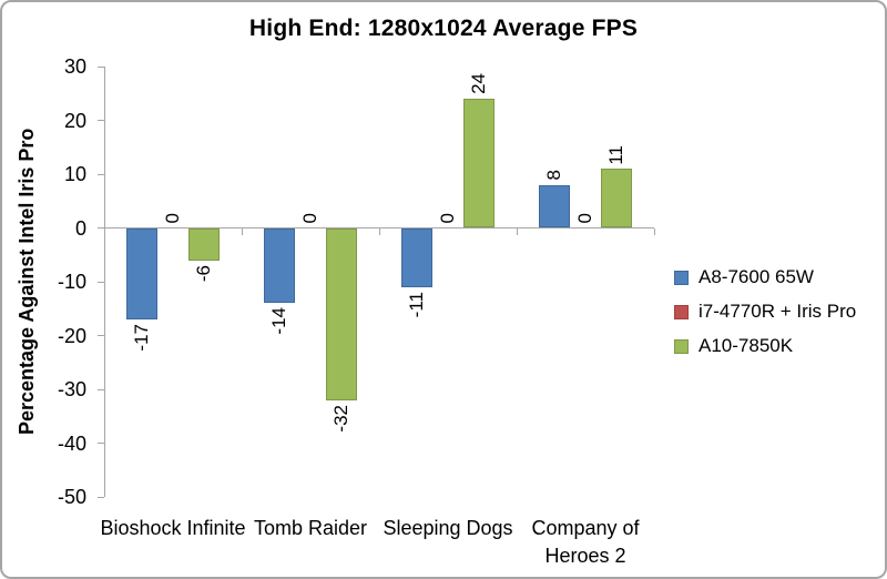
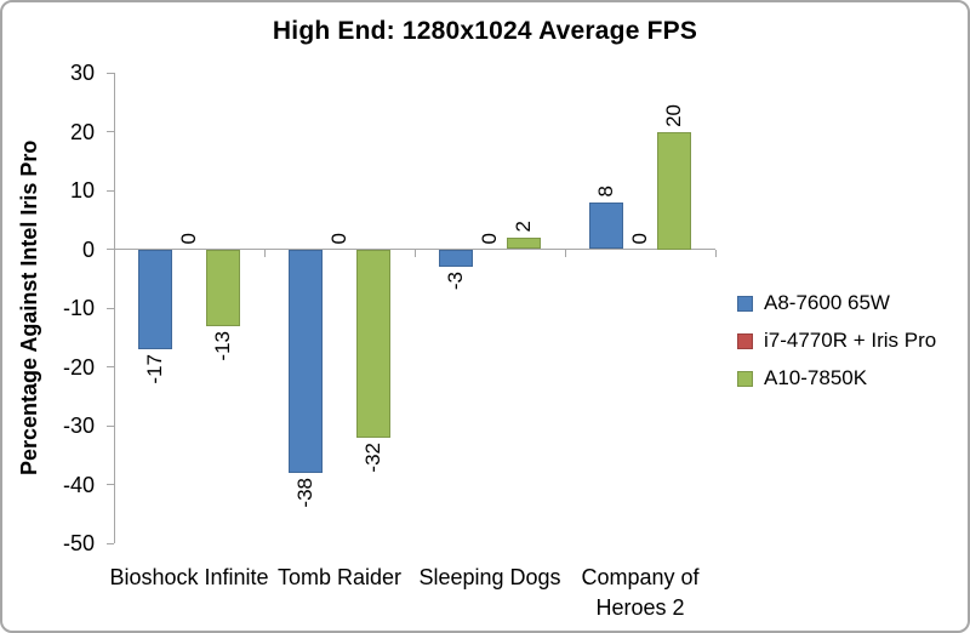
A10-7850K/Bioshock Infinite: -6 -> -13
A8-7600 65W/Tomb Raider: -14 -> -38
A8-7600 65W/Sleeping Dogs: -11 -> -3
A10-7850K/Sleeping Dogs: 24 -> 2
A10-7850K/Company of Heroes 2: 11 -> 20
